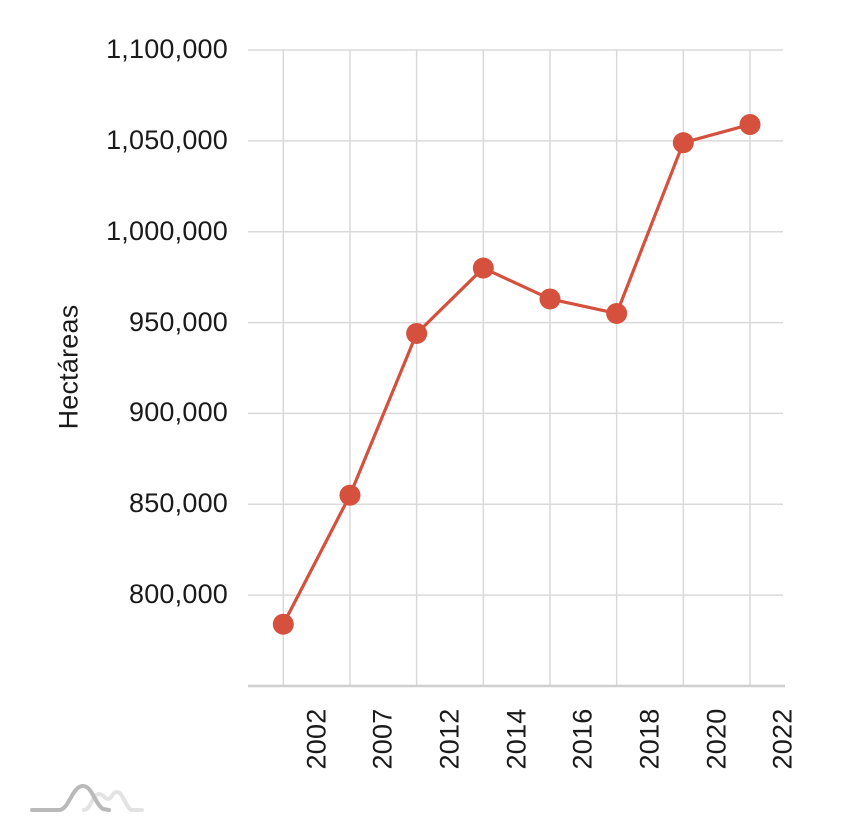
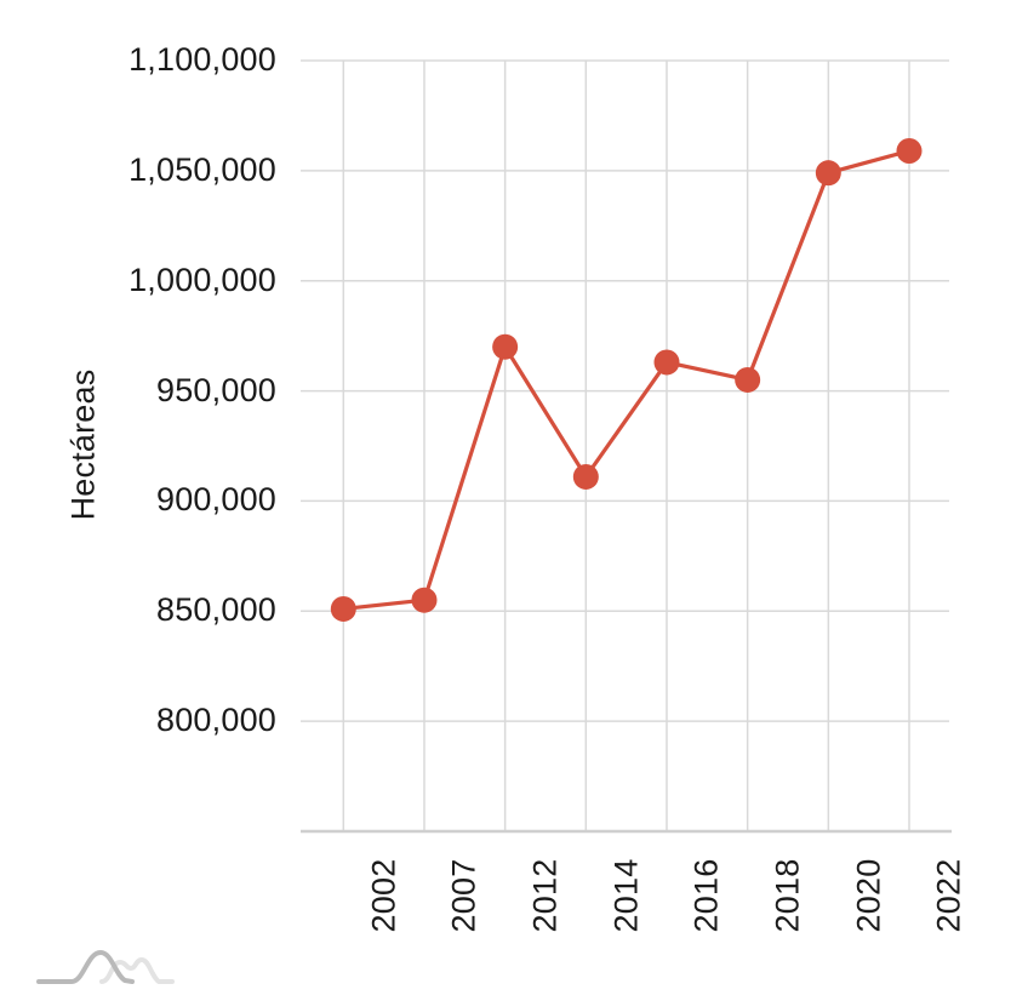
2002: 784000 -> 851000
2012: 944000 -> 970000
2014: 980000 -> 911000
